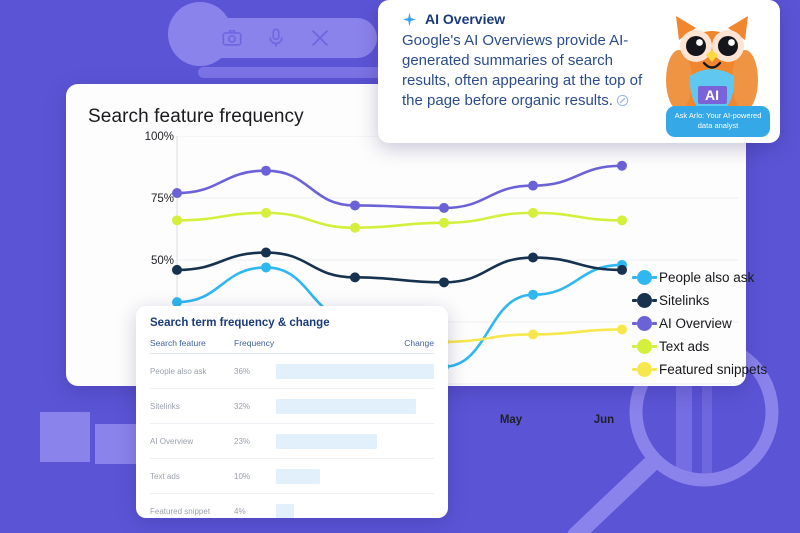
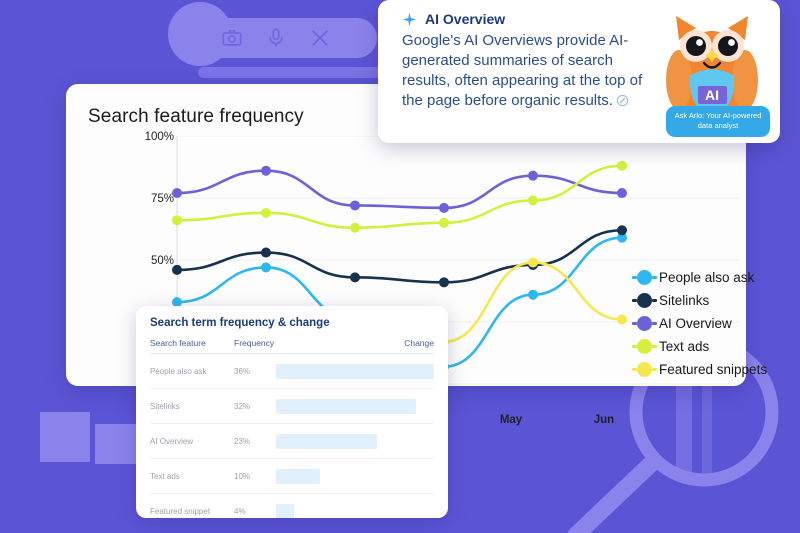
Sitelinks/May: 51% -> 48%
AI Overview/May: 80% -> 84%
Text ads/May: 69% -> 74%
Featured snippets/May: 20% -> 49%
People also ask/Jun: 48% -> 59%
Sitelinks/Jun: 46% -> 62%
AI Overview/Jun: 88% -> 77%
Text ads/Jun: 66% -> 88%
Featured snippets/Jun: 22% -> 26%
